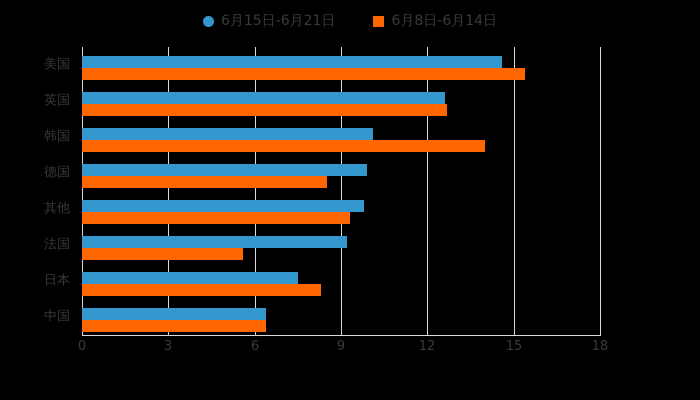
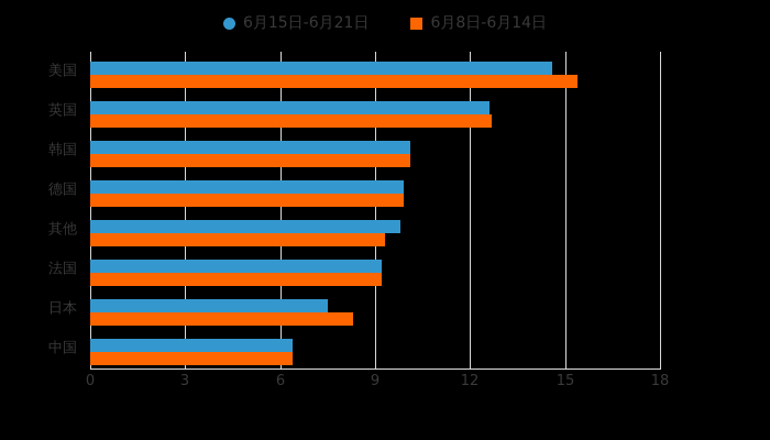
6月8日-6月14日/韩国: 14.0 -> 10.1
6月8日-6月14日/德国: 8.5 -> 9.9
6月8日-6月14日/法国: 5.6 -> 9.2
